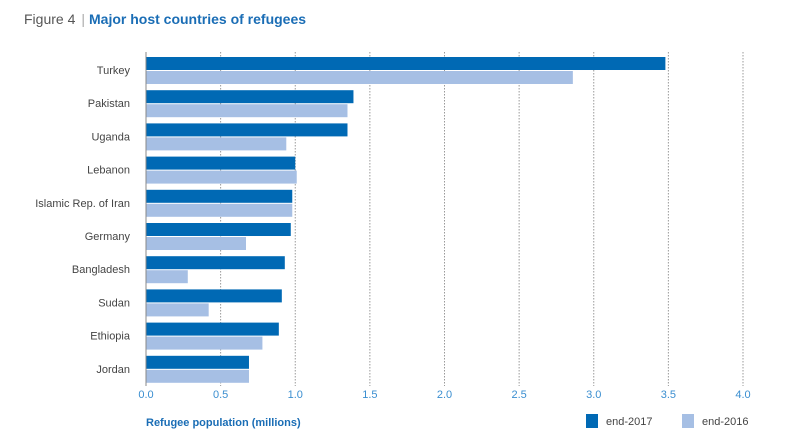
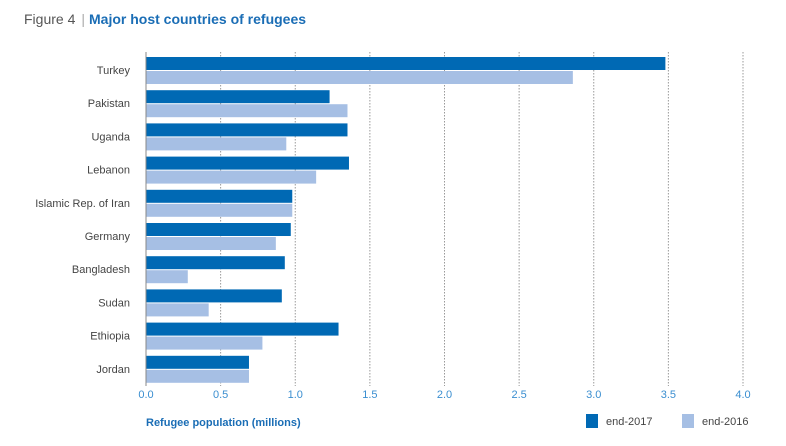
end-2017/Pakistan: 1.39 -> 1.23
end-2017/Lebanon: 1.00 -> 1.36
end-2016/Lebanon: 1.01 -> 1.14
end-2016/Germany: 0.67 -> 0.87
end-2017/Ethiopia: 0.89 -> 1.29
